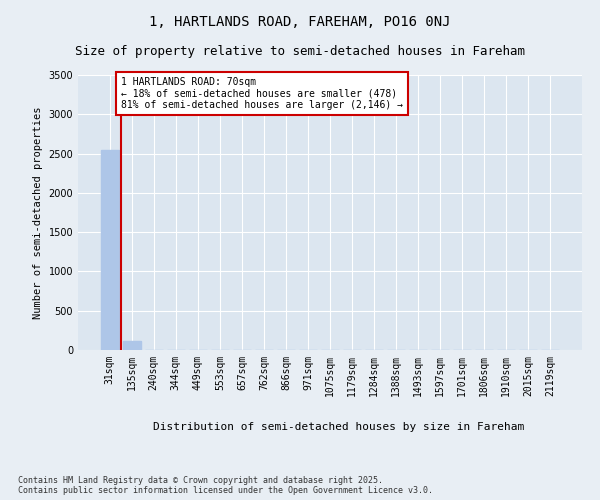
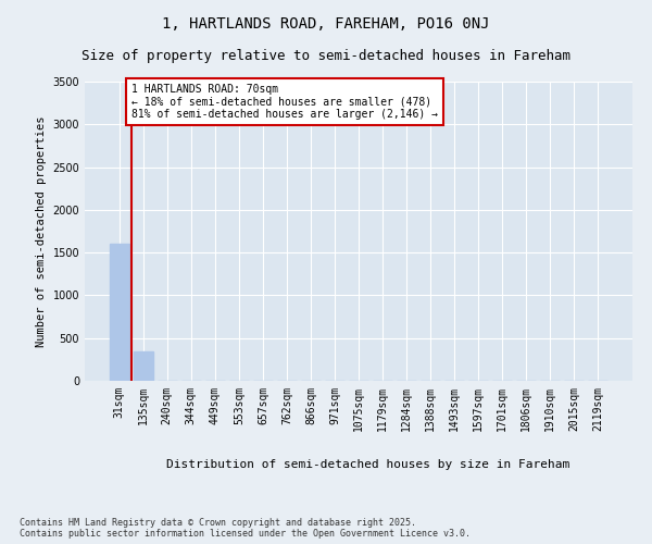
31sqm: 2540 -> 1600
135sqm: 110 -> 340
